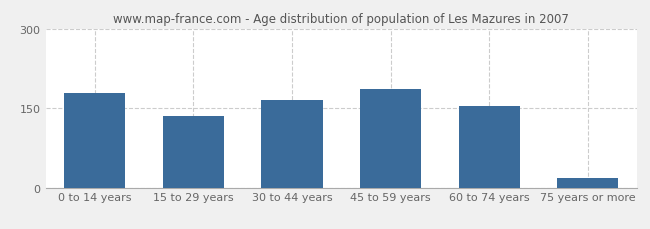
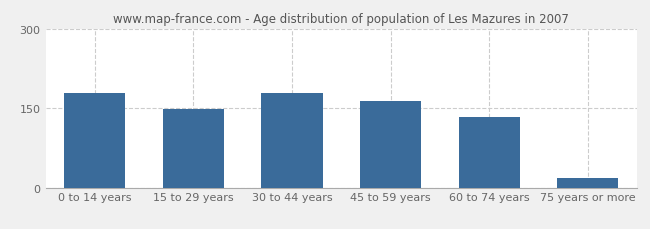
15 to 29 years: 136 -> 149
30 to 44 years: 166 -> 178
45 to 59 years: 186 -> 163
60 to 74 years: 154 -> 134
